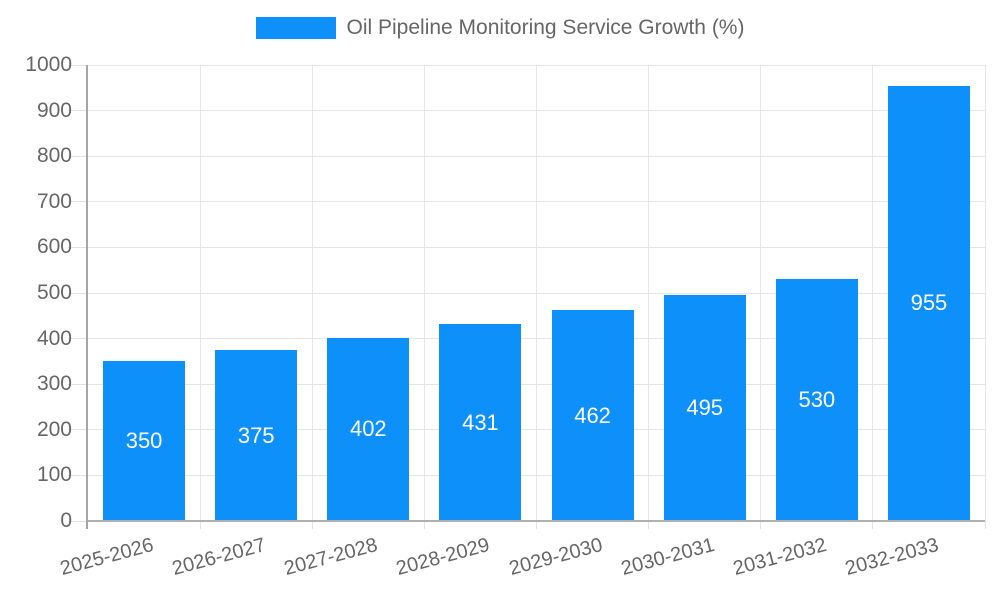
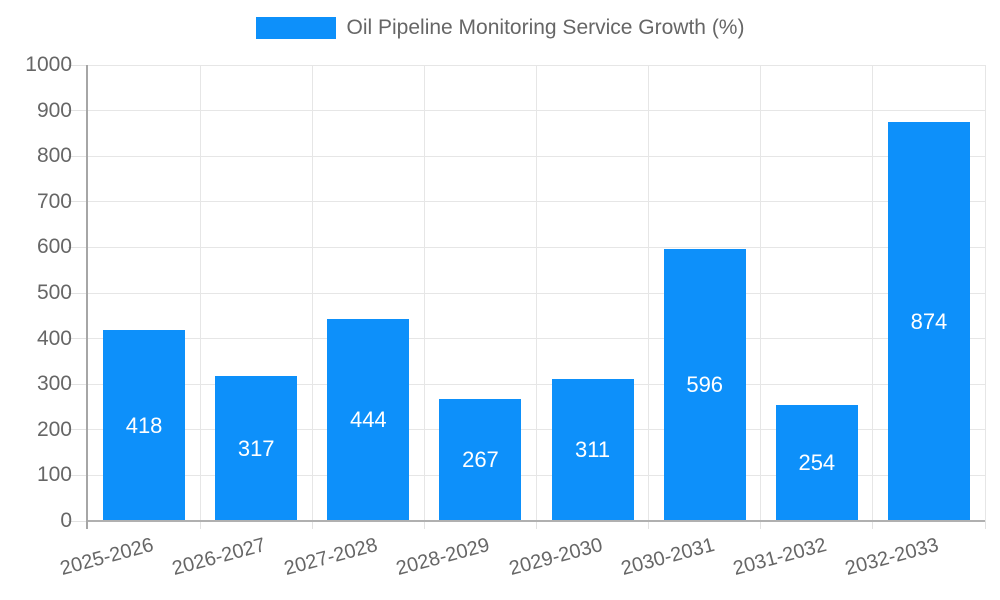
2025-2026: 350 -> 418
2026-2027: 375 -> 317
2027-2028: 402 -> 444
2028-2029: 431 -> 267
2029-2030: 462 -> 311
2030-2031: 495 -> 596
2031-2032: 530 -> 254
2032-2033: 955 -> 874
